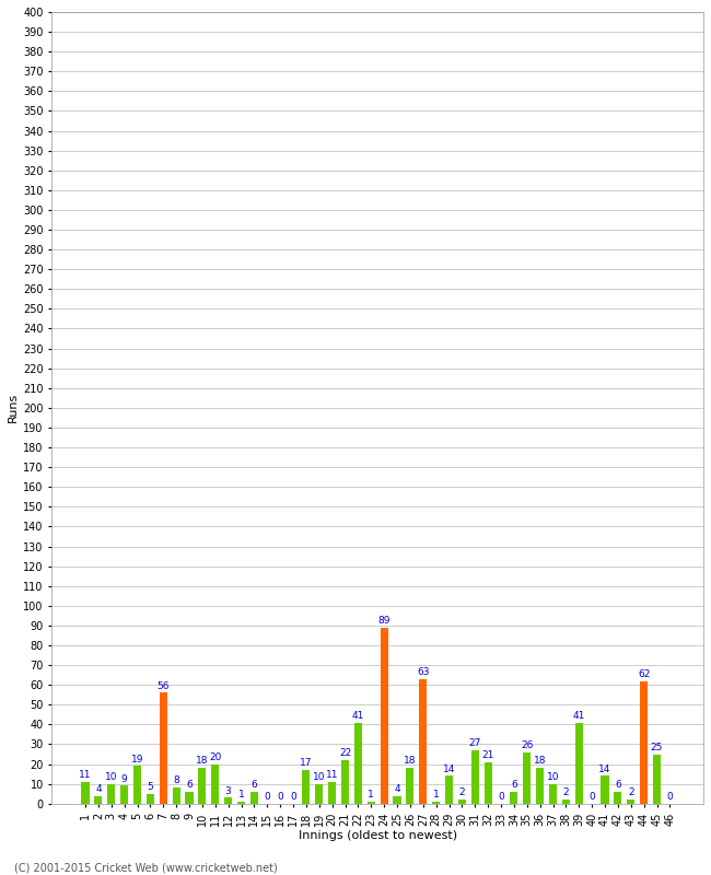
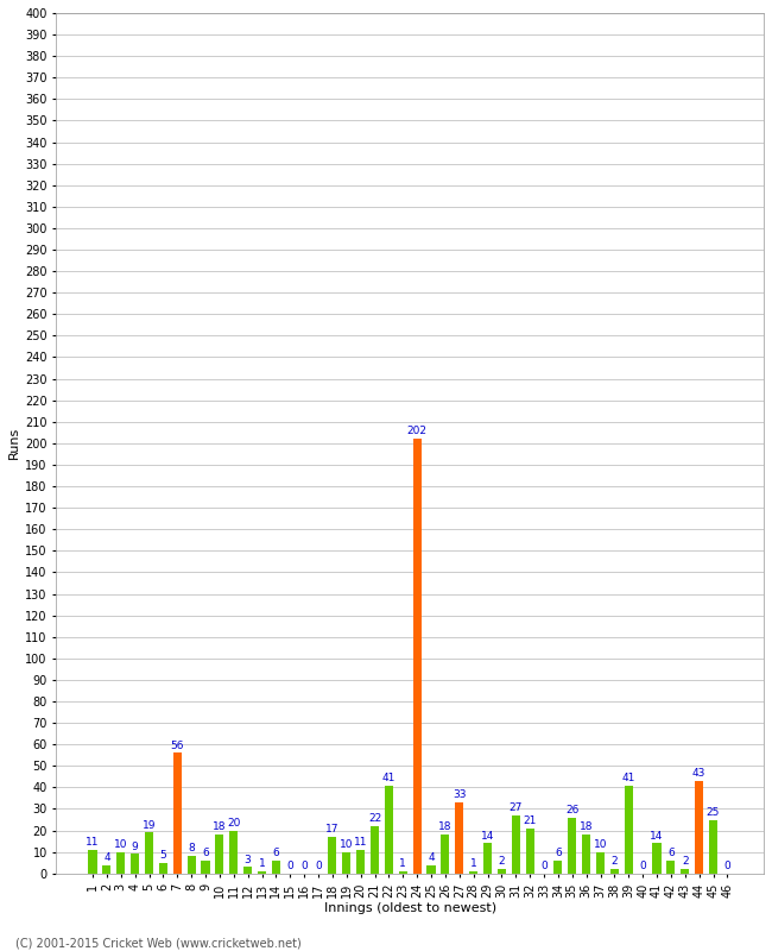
24: 89 -> 202
27: 63 -> 33
44: 62 -> 43
